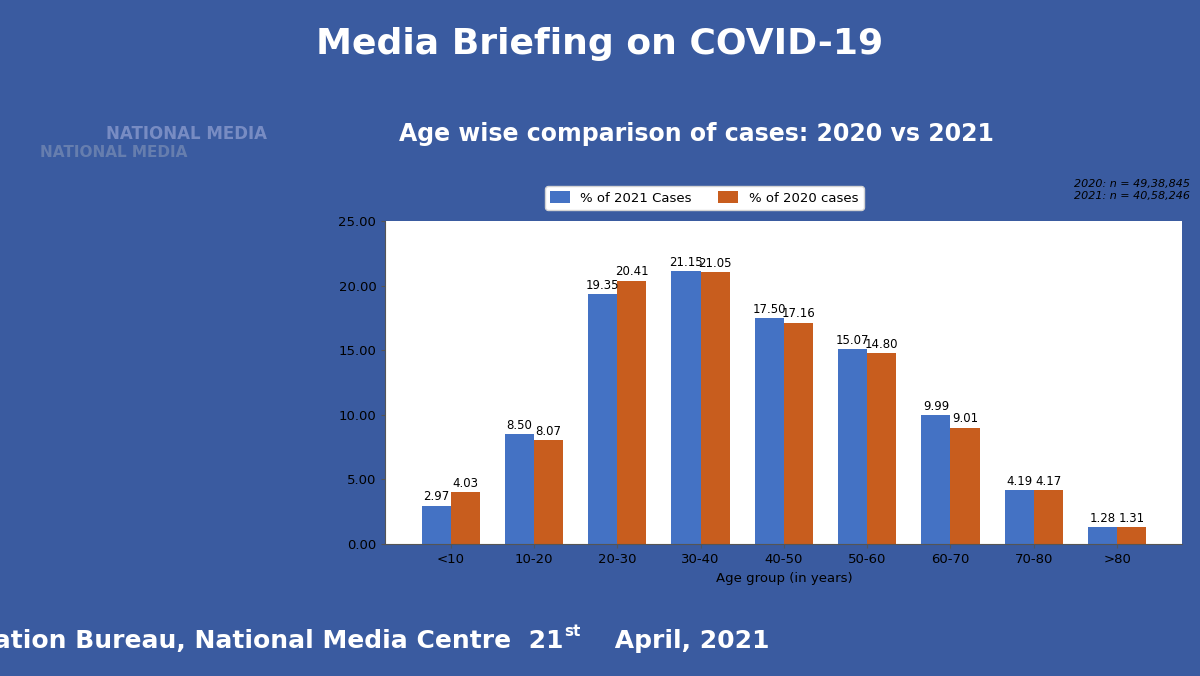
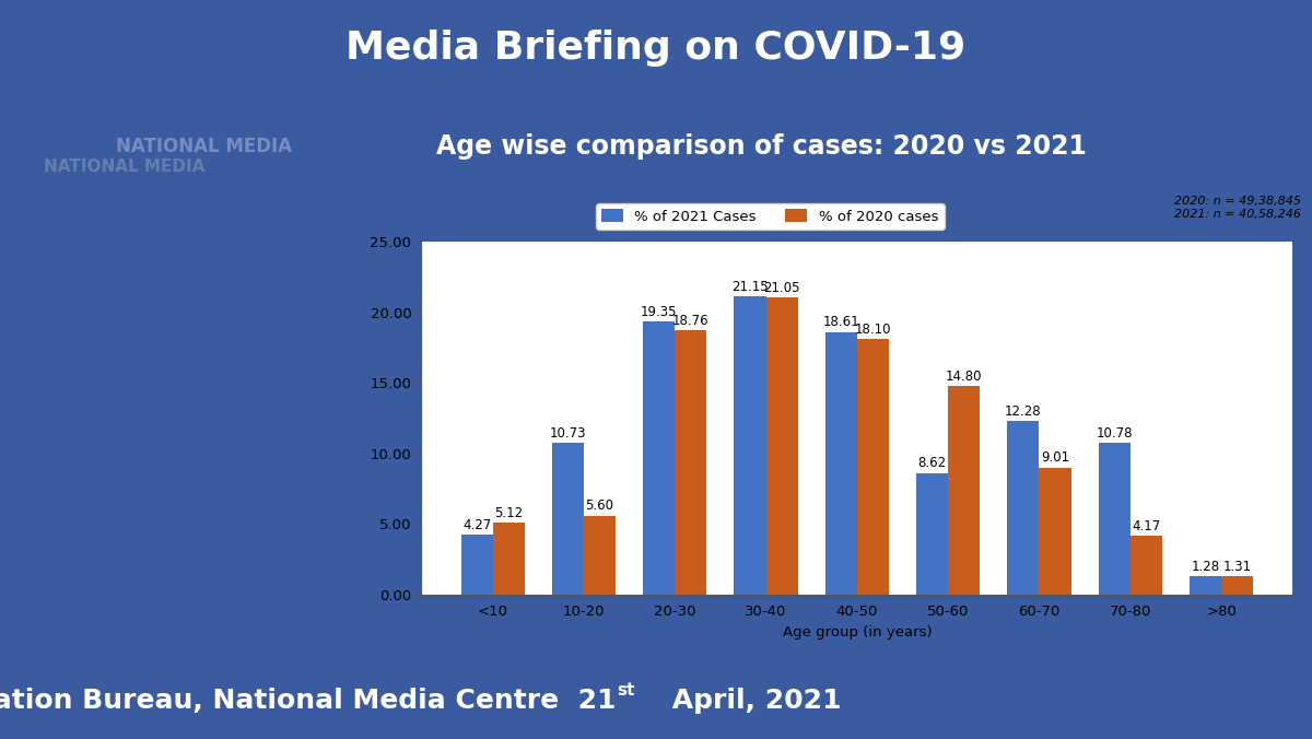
% of 2021 Cases/<10: 2.97 -> 4.27
% of 2020 cases/<10: 4.03 -> 5.12
% of 2021 Cases/10-20: 8.50 -> 10.73
% of 2020 cases/10-20: 8.07 -> 5.60
% of 2020 cases/20-30: 20.41 -> 18.76
% of 2021 Cases/40-50: 17.50 -> 18.61
% of 2020 cases/40-50: 17.16 -> 18.10
% of 2021 Cases/50-60: 15.07 -> 8.62
% of 2021 Cases/60-70: 9.99 -> 12.28
% of 2021 Cases/70-80: 4.19 -> 10.78
